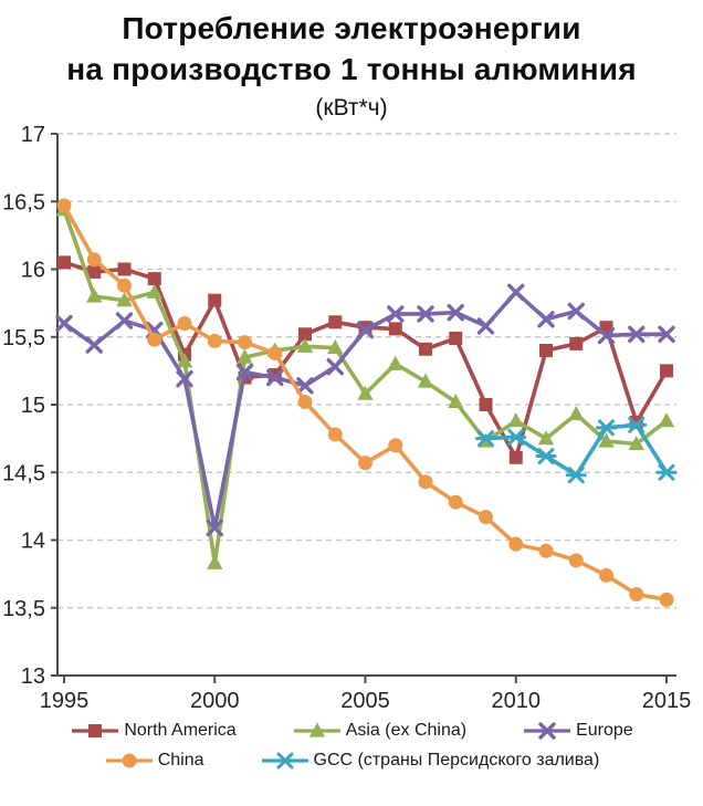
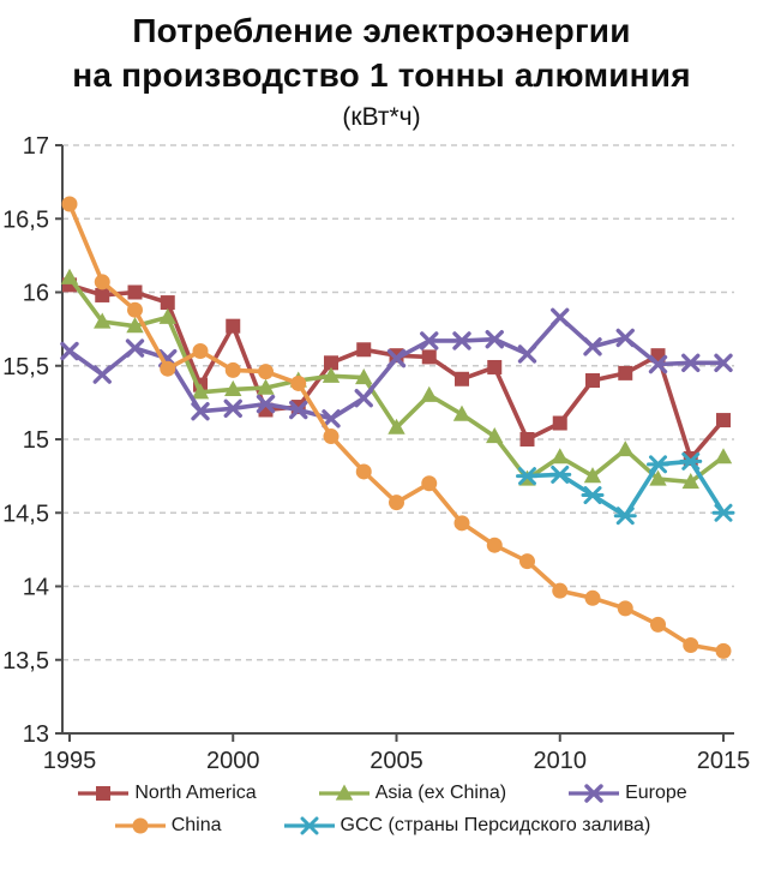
Asia (ex China)/1995: 16.44 -> 16.10
China/1995: 16.47 -> 16.60
Asia (ex China)/2000: 13.83 -> 15.34
Europe/2000: 14.09 -> 15.21
North America/2010: 14.61 -> 15.11
North America/2015: 15.25 -> 15.13
